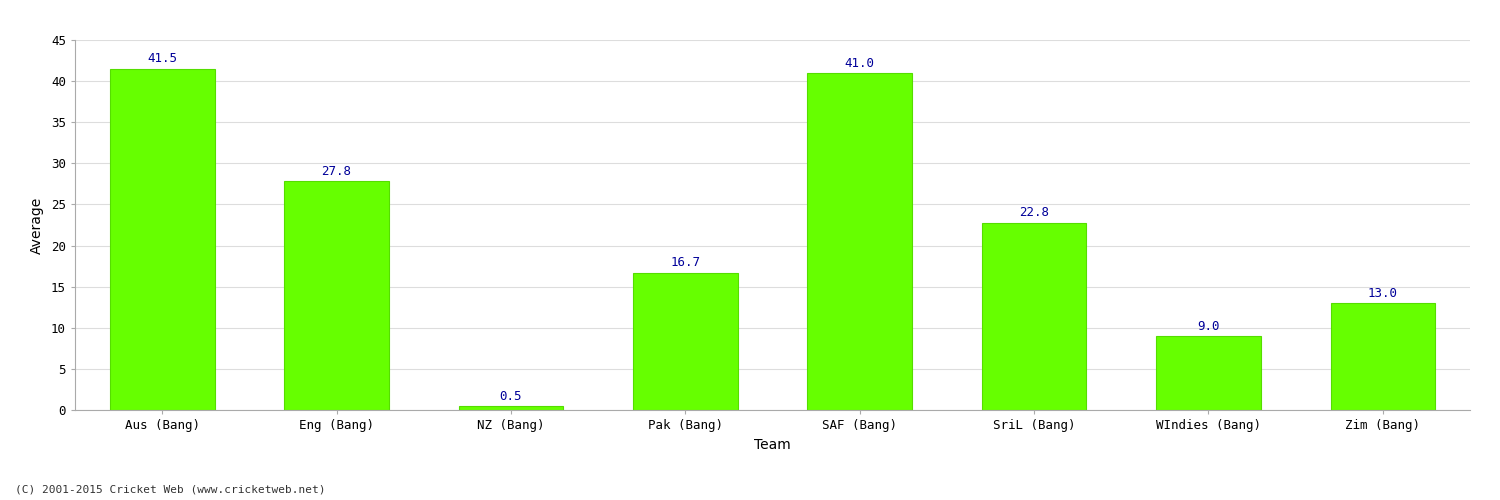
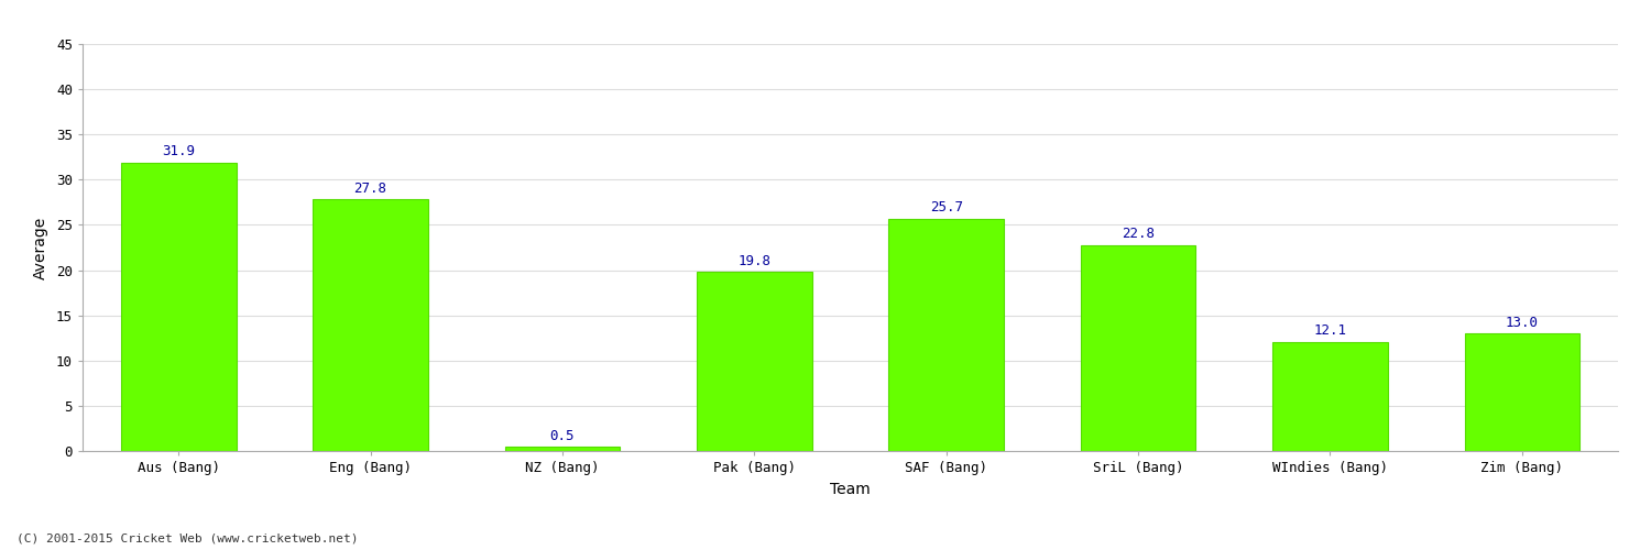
Aus (Bang): 41.5 -> 31.9
Pak (Bang): 16.7 -> 19.8
SAF (Bang): 41.0 -> 25.7
WIndies (Bang): 9.0 -> 12.1
